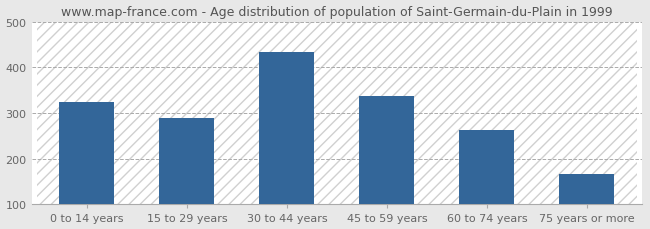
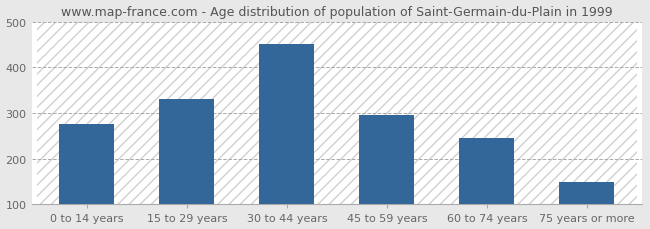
0 to 14 years: 325 -> 275
15 to 29 years: 288 -> 330
30 to 44 years: 433 -> 450
45 to 59 years: 338 -> 295
60 to 74 years: 262 -> 245
75 years or more: 167 -> 150
